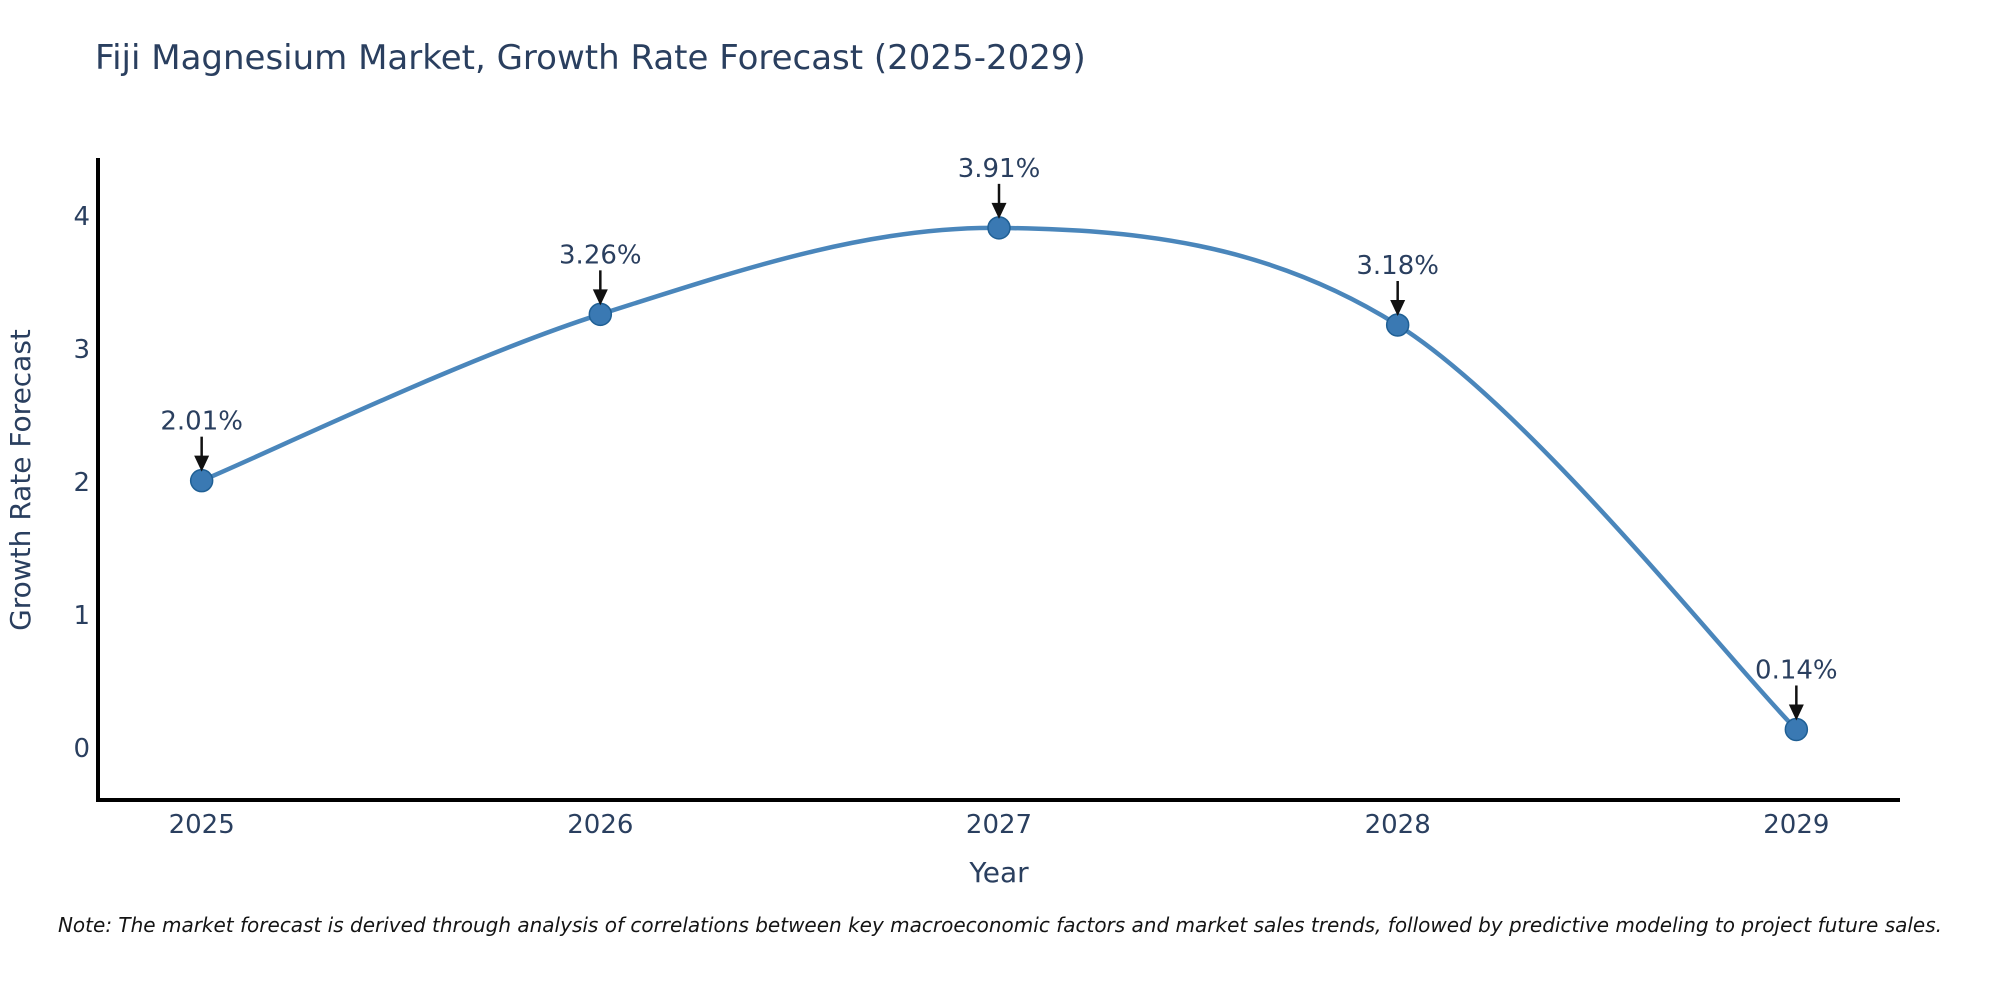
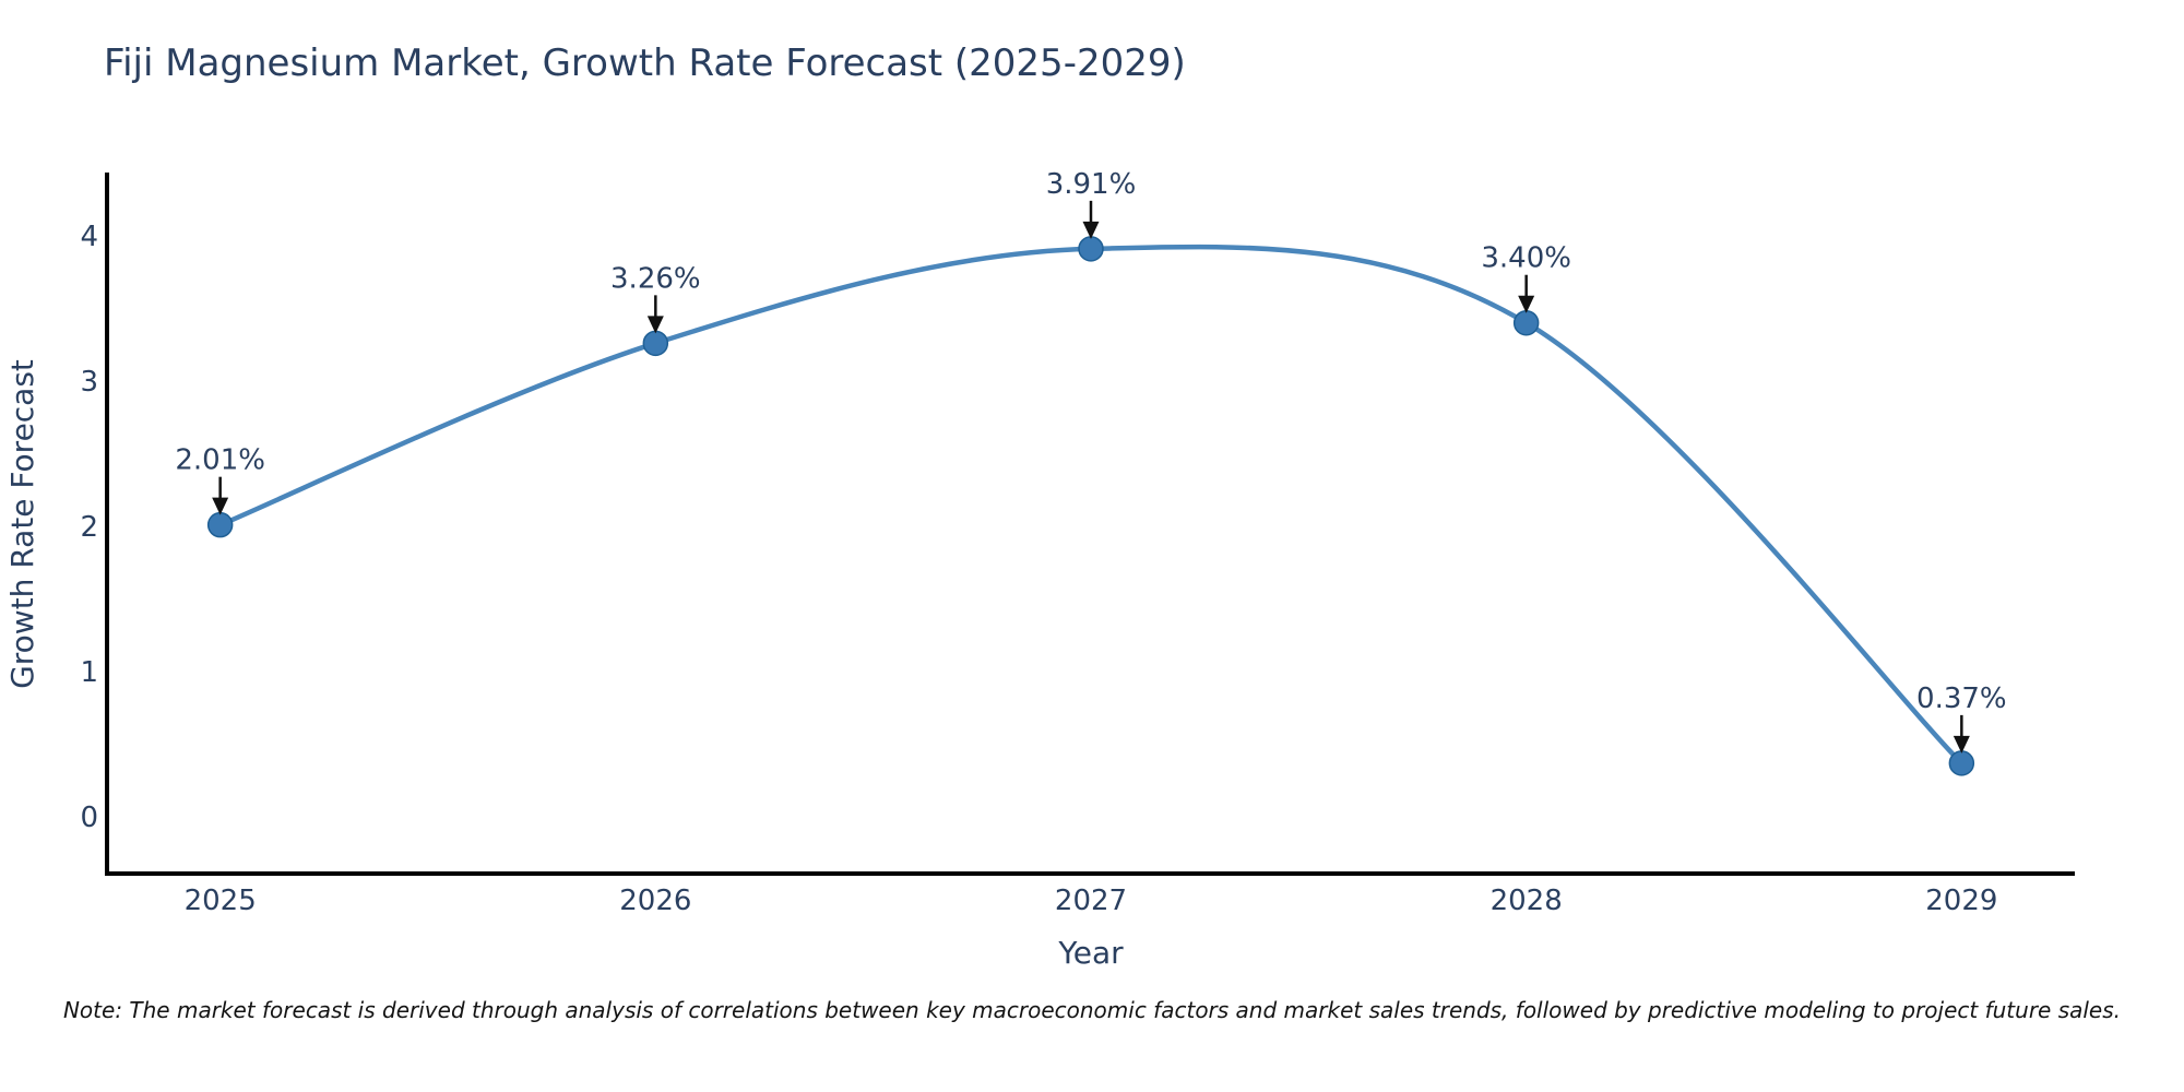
2028: 3.18% -> 3.40%
2029: 0.14% -> 0.37%
